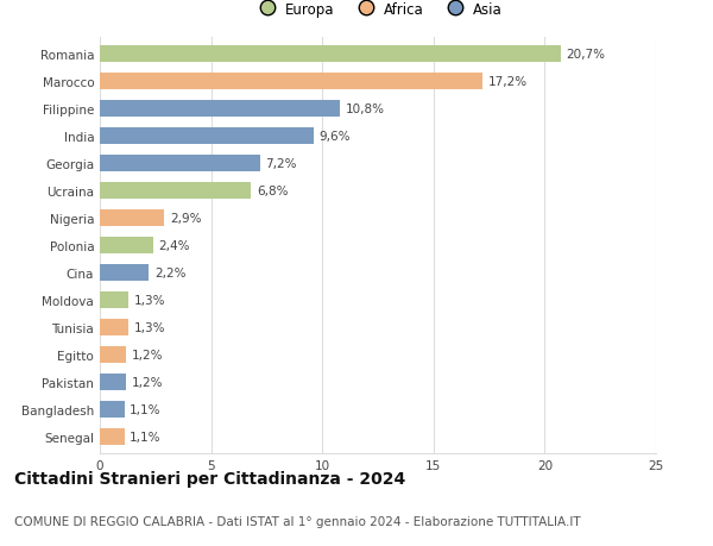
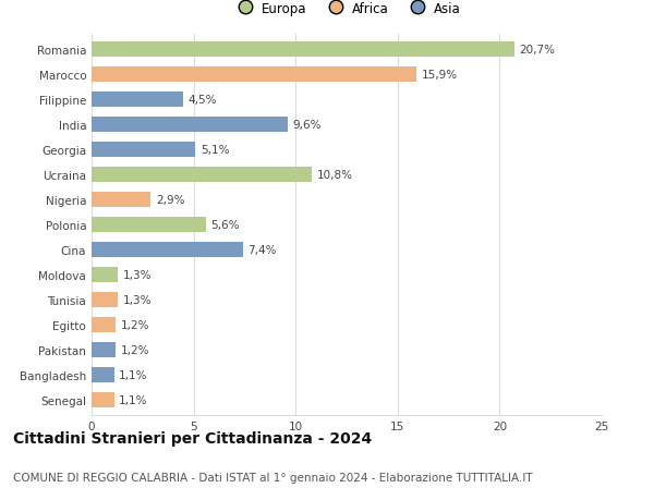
Marocco: 17,2% -> 15,9%
Filippine: 10,8% -> 4,5%
Georgia: 7,2% -> 5,1%
Ucraina: 6,8% -> 10,8%
Polonia: 2,4% -> 5,6%
Cina: 2,2% -> 7,4%
